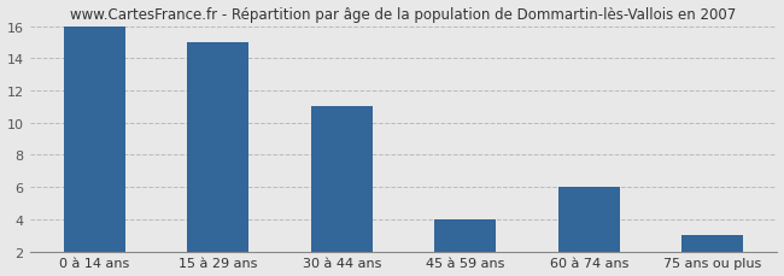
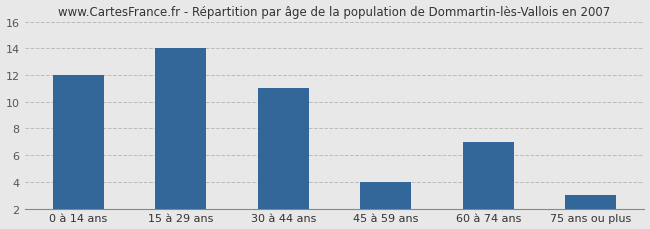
0 à 14 ans: 16 -> 12
15 à 29 ans: 15 -> 14
60 à 74 ans: 6 -> 7
